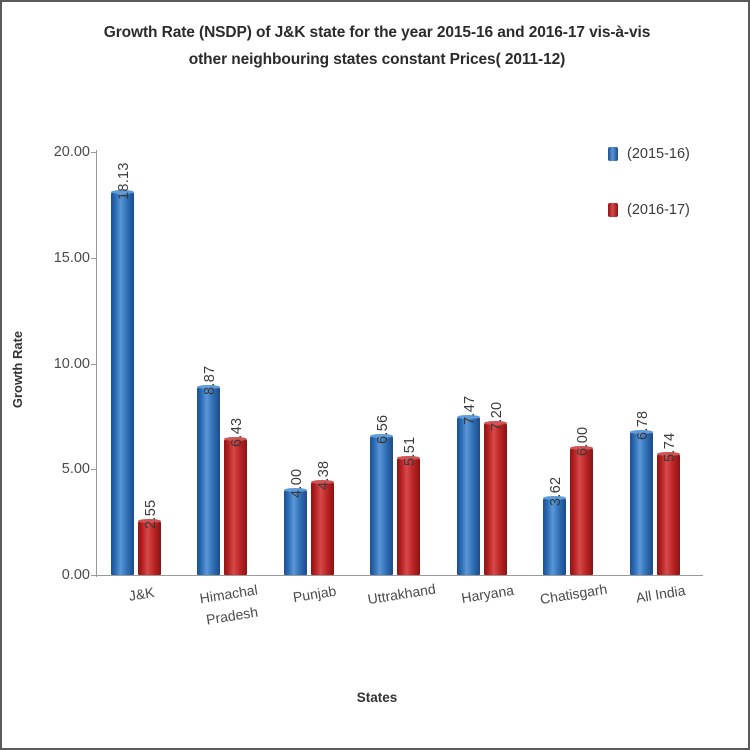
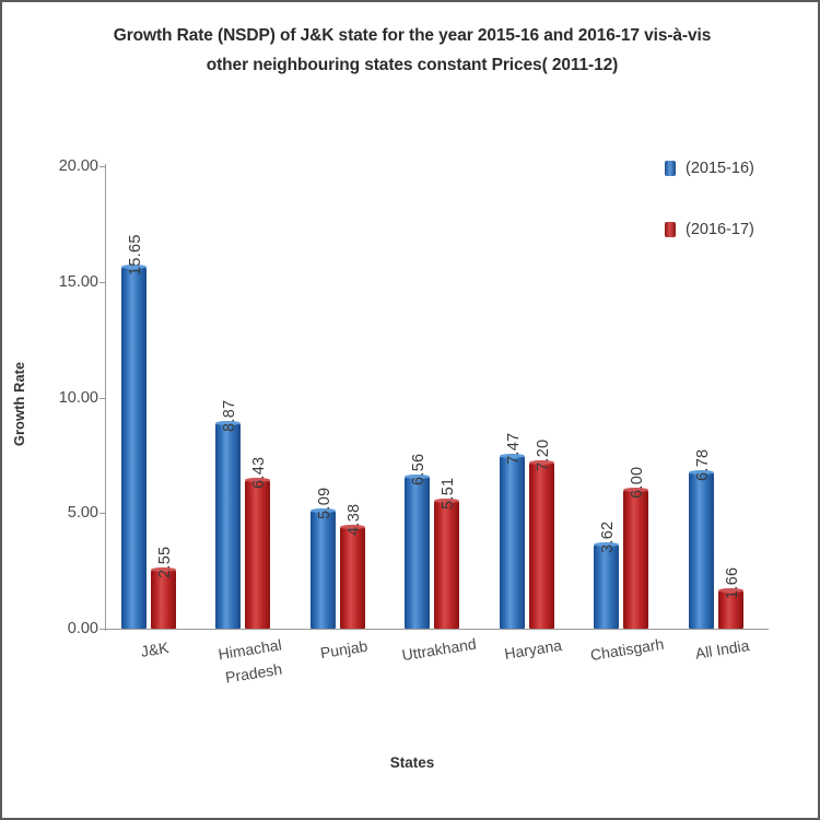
(2015-16)/J&K: 18.13 -> 15.65
(2015-16)/Punjab: 4.00 -> 5.09
(2016-17)/All India: 5.74 -> 1.66
